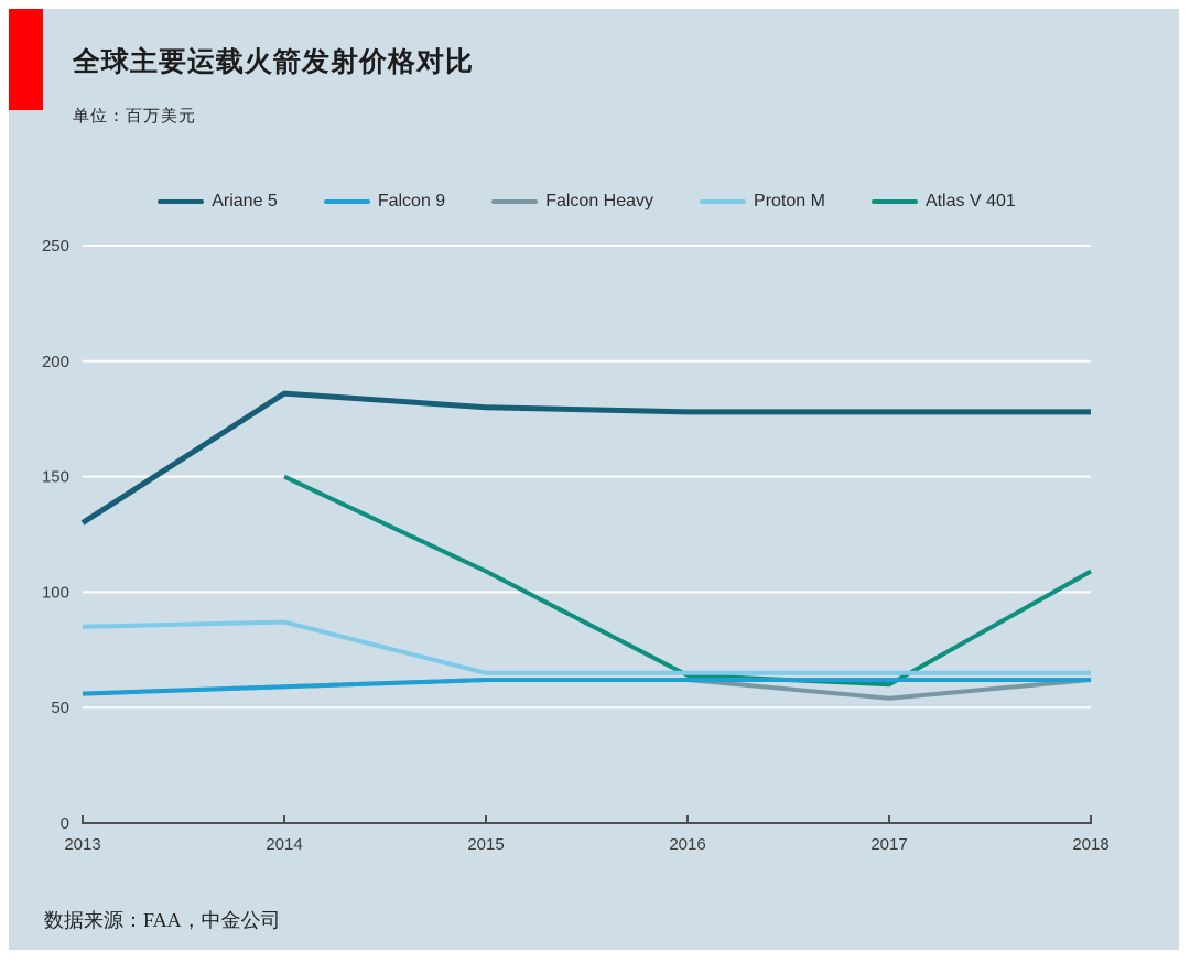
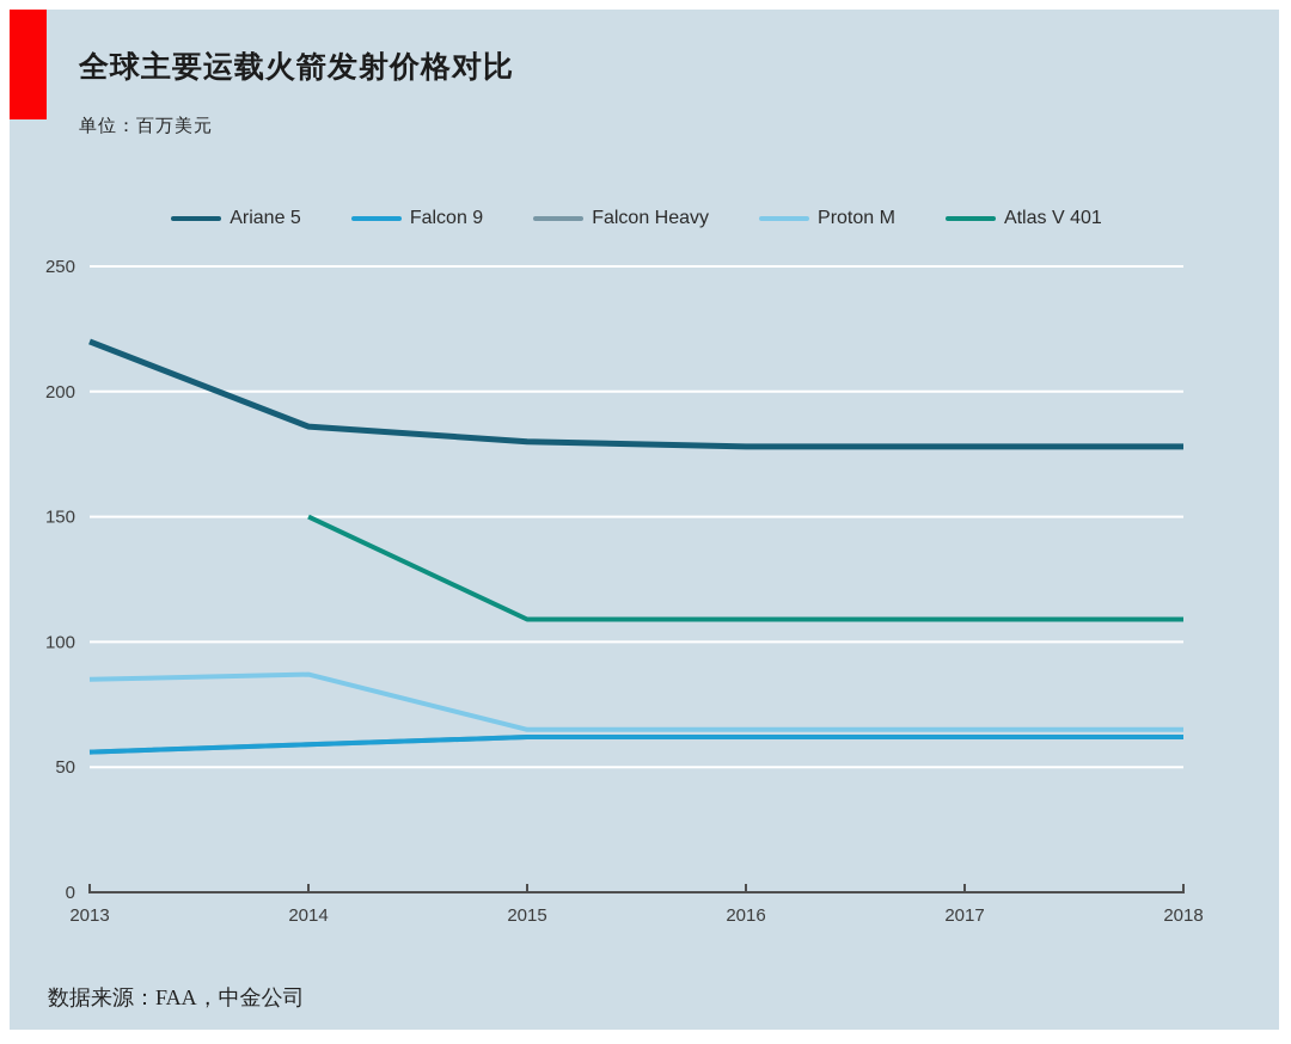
Ariane 5/2013: 130 -> 220
Atlas V 401/2016: 64 -> 109
Falcon Heavy/2017: 54 -> 62
Atlas V 401/2017: 60 -> 109
